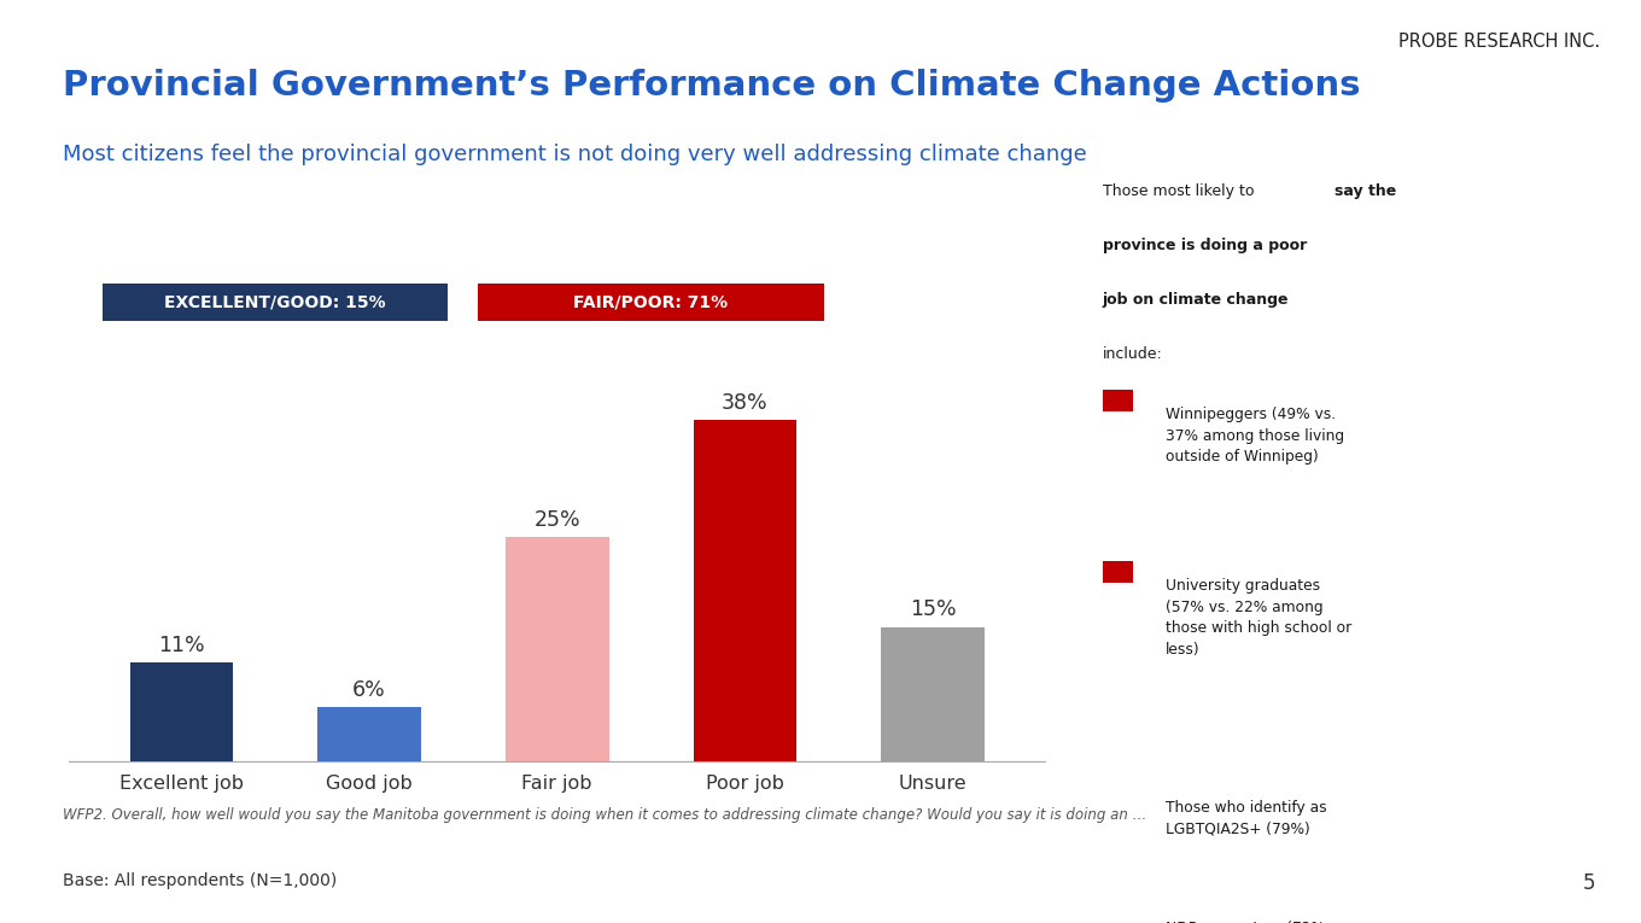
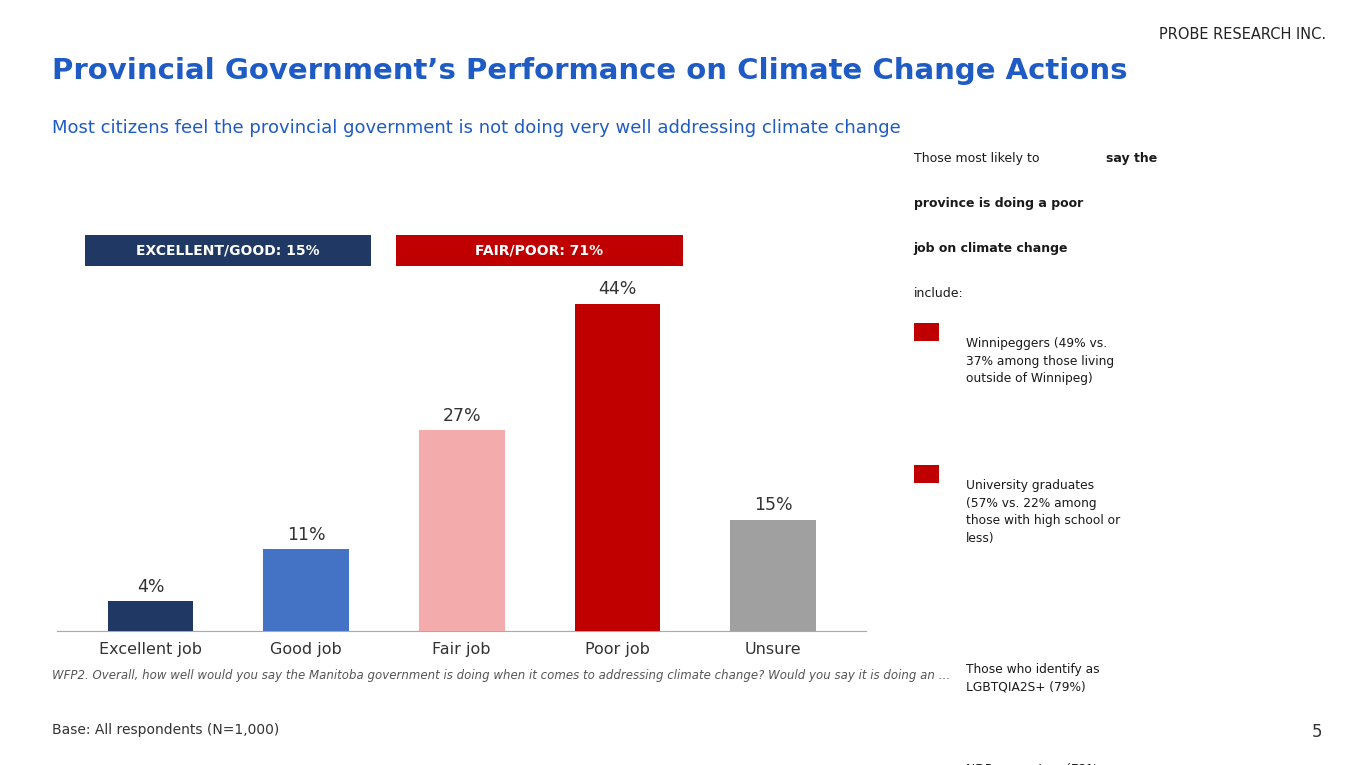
Excellent job: 11% -> 4%
Good job: 6% -> 11%
Fair job: 25% -> 27%
Poor job: 38% -> 44%
